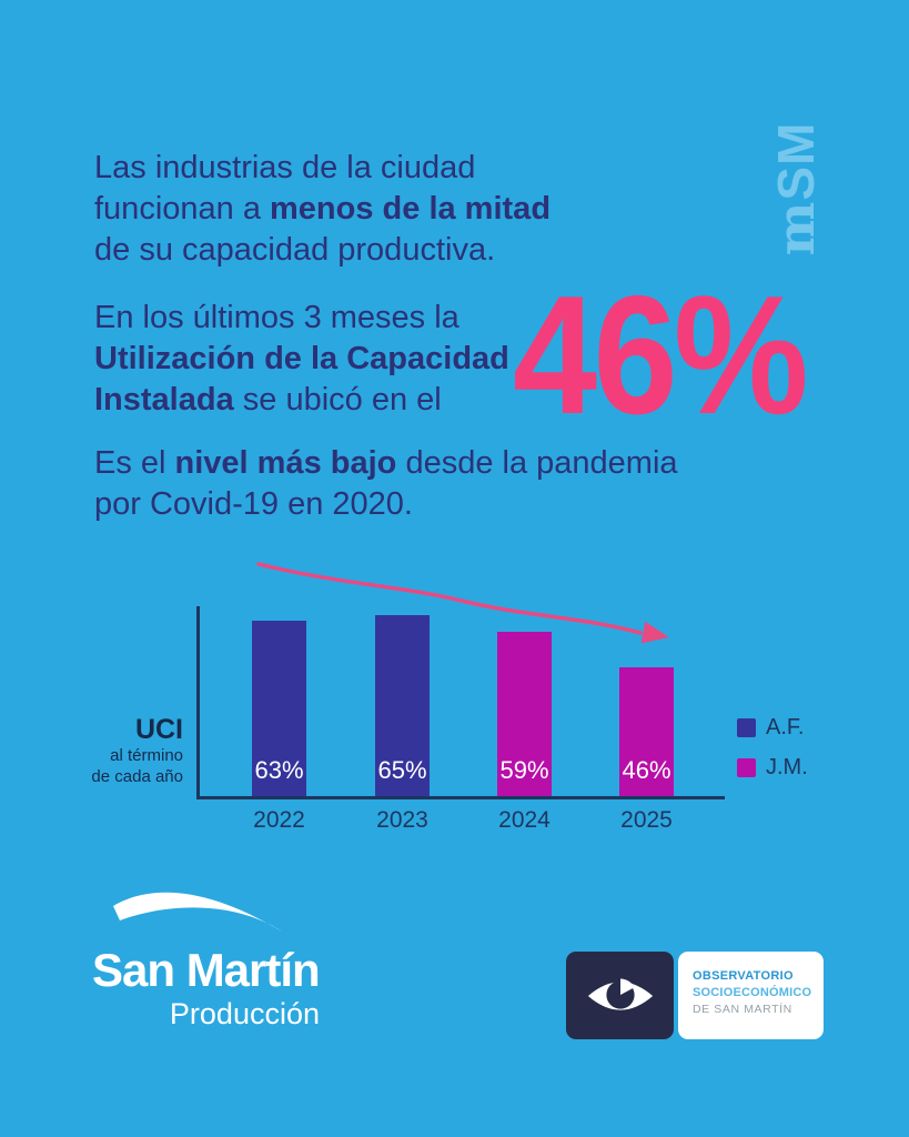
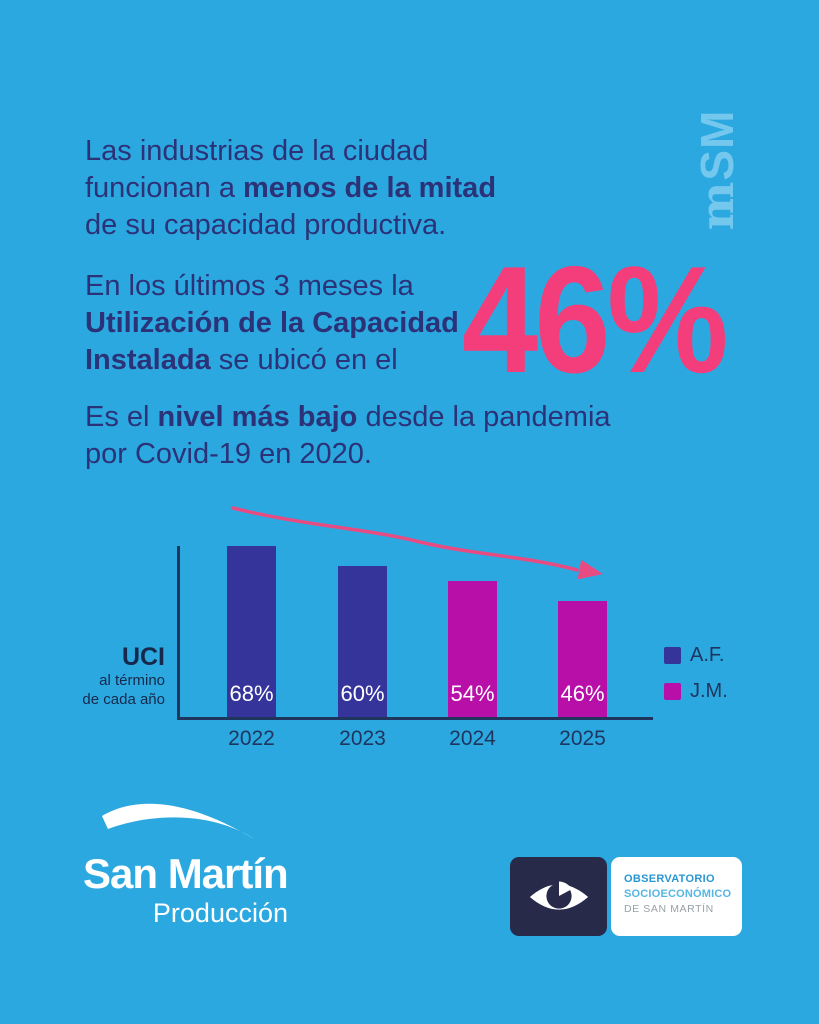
2022: 63% -> 68%
2023: 65% -> 60%
2024: 59% -> 54%
